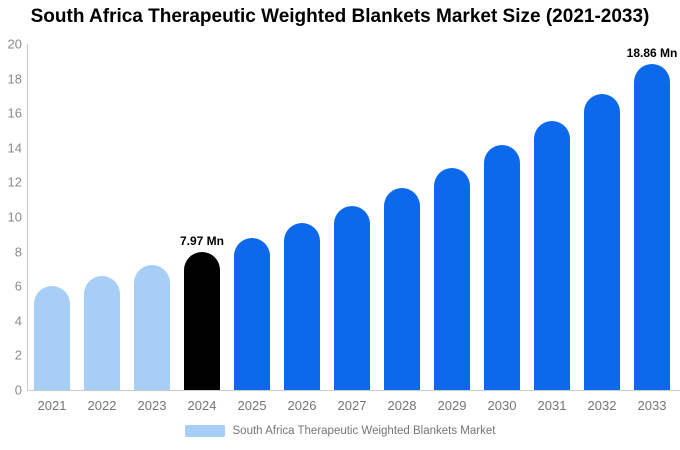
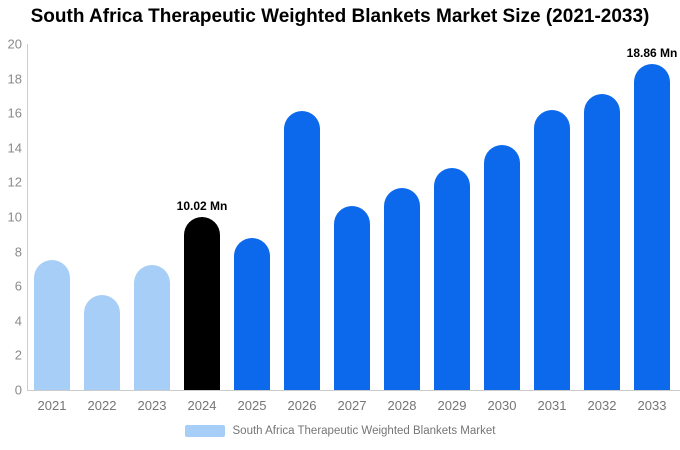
2021: 6.0 -> 7.5
2022: 6.6 -> 5.5
2024: 7.97 -> 10.02
2026: 9.7 -> 16.1
2031: 15.6 -> 16.2
